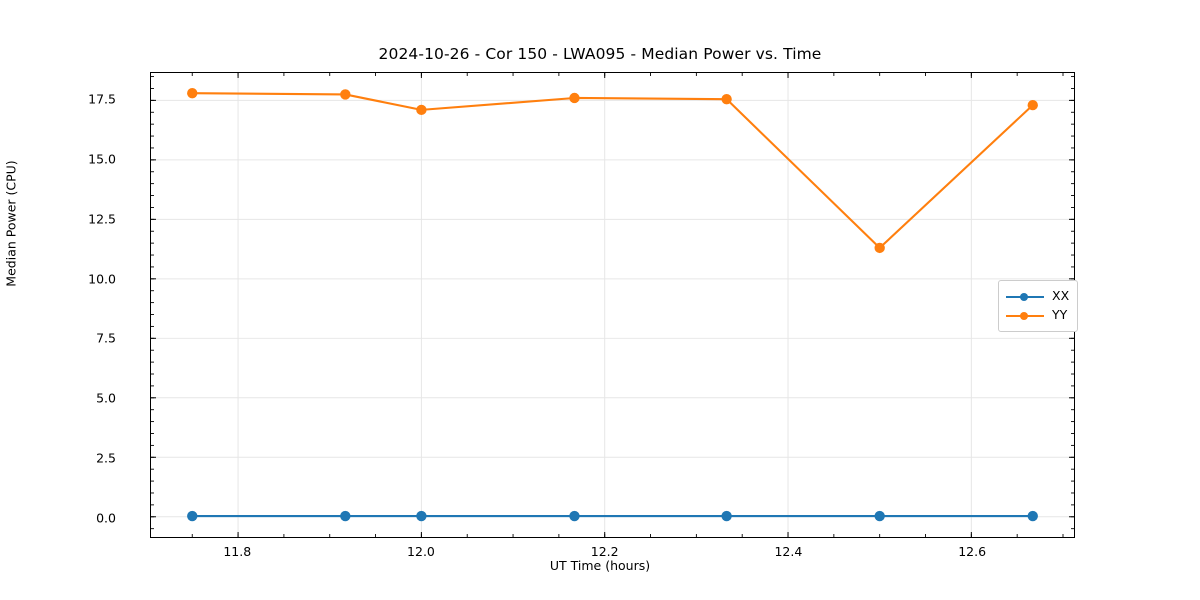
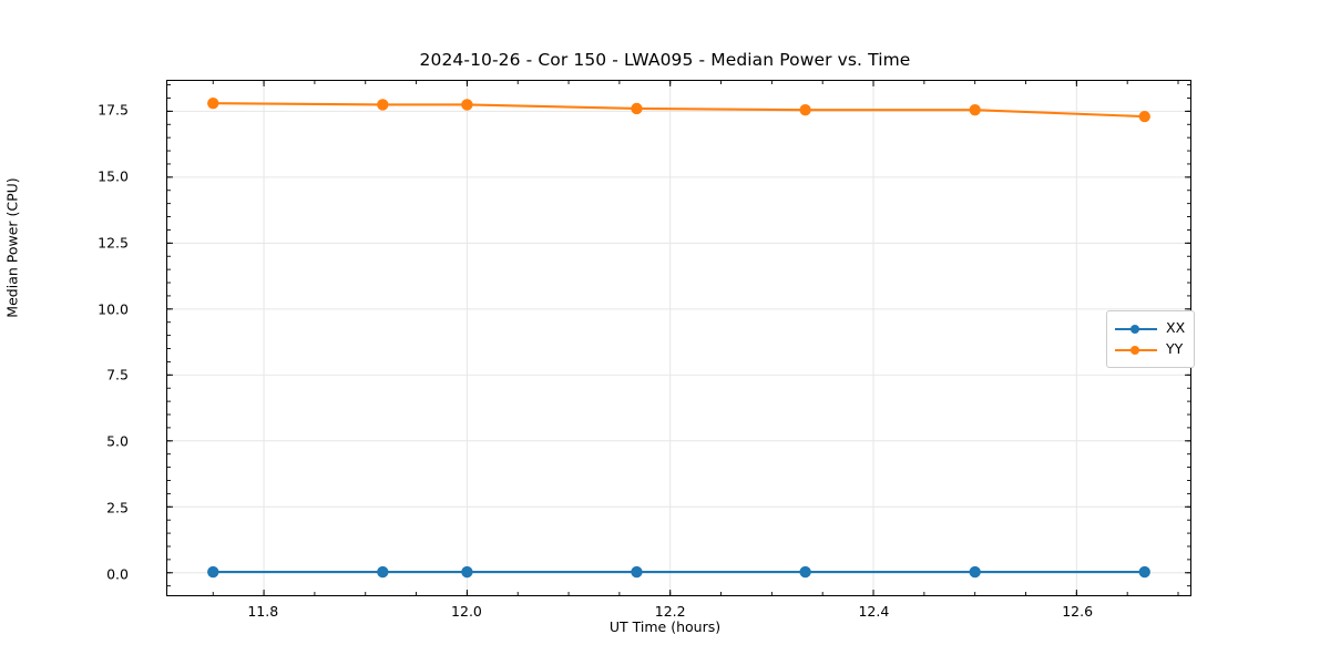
YY/12.0: 17.1 -> 17.8
YY/12.5: 11.3 -> 17.6
